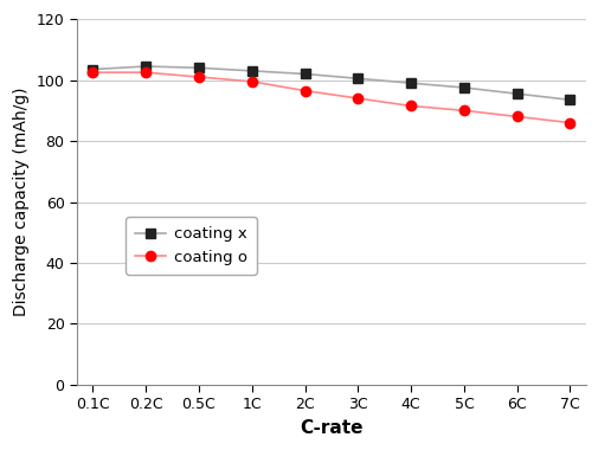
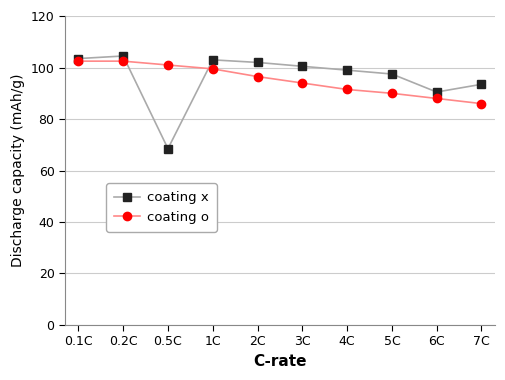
coating x/0.5C: 104.0 -> 68.5
coating x/6C: 95.5 -> 90.5
